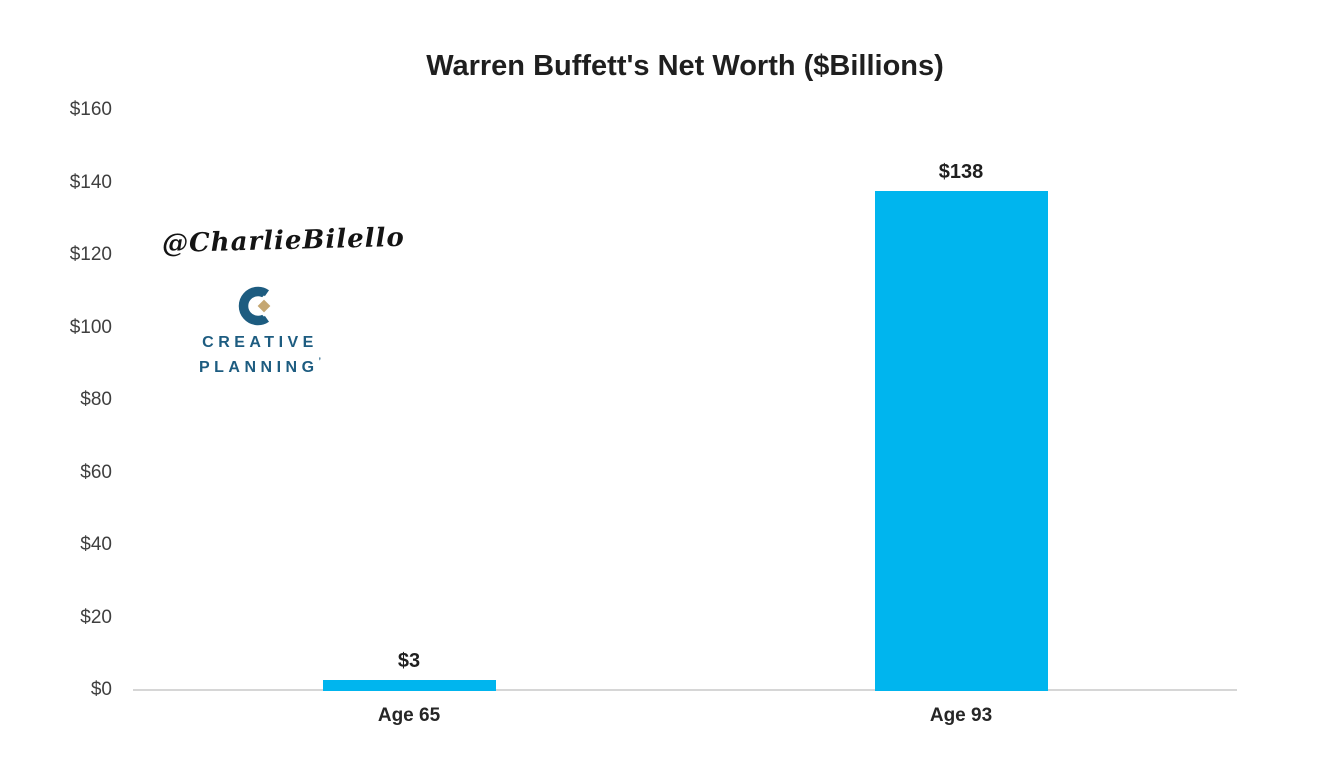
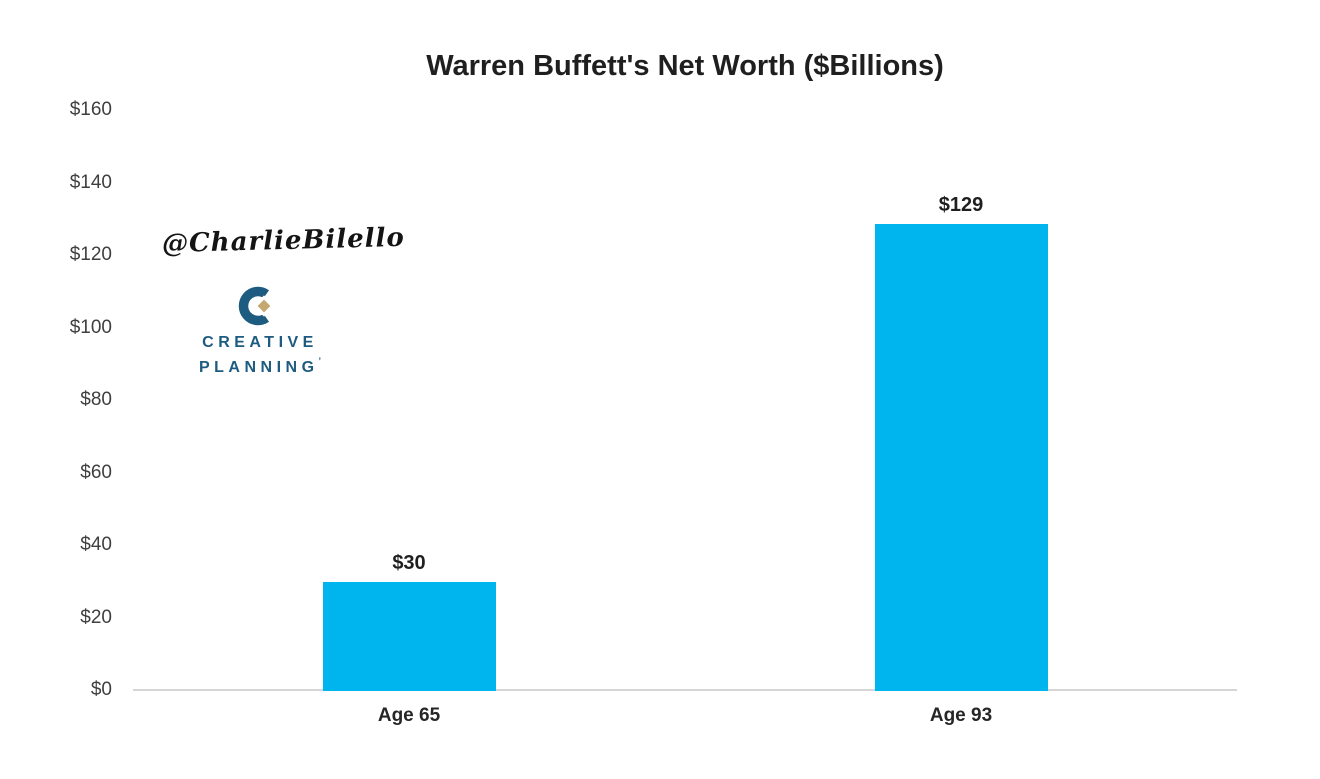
Age 65: $3 -> $30
Age 93: $138 -> $129
